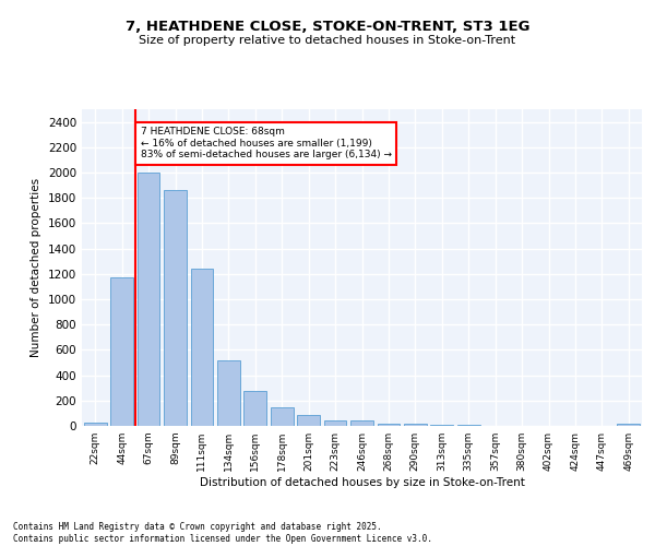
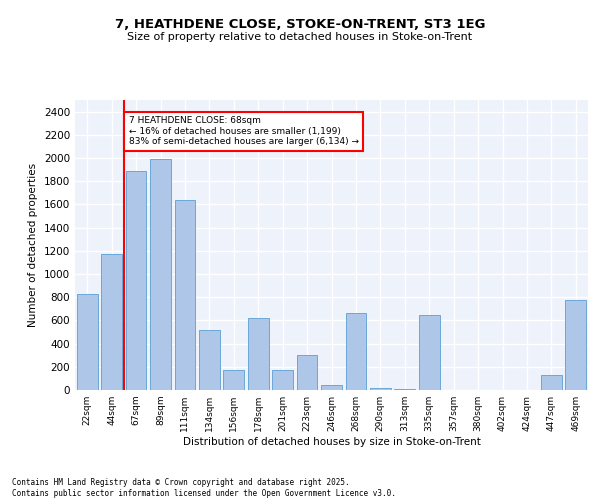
22sqm: 20 -> 830
67sqm: 2000 -> 1890
89sqm: 1860 -> 1990
111sqm: 1240 -> 1640
156sqm: 280 -> 170
178sqm: 150 -> 620
201sqm: 90 -> 170
223sqm: 40 -> 300
268sqm: 20 -> 660
335sqm: 0 -> 650
447sqm: 0 -> 130
469sqm: 20 -> 780
